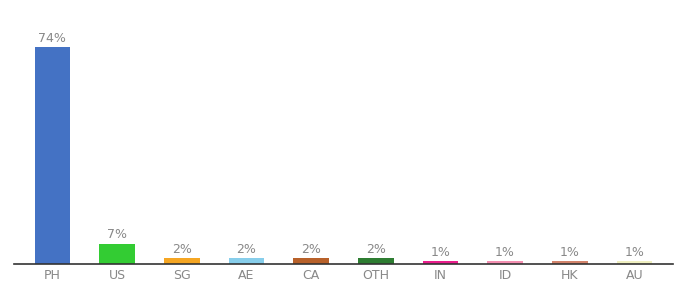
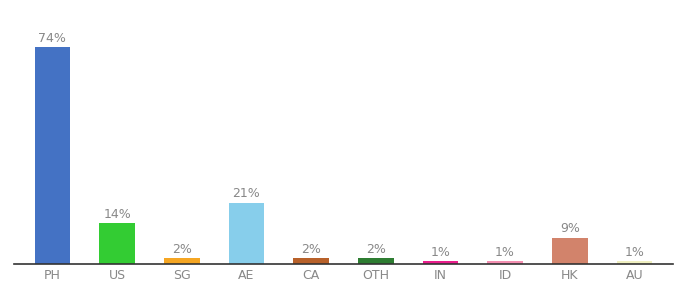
US: 7% -> 14%
AE: 2% -> 21%
HK: 1% -> 9%
